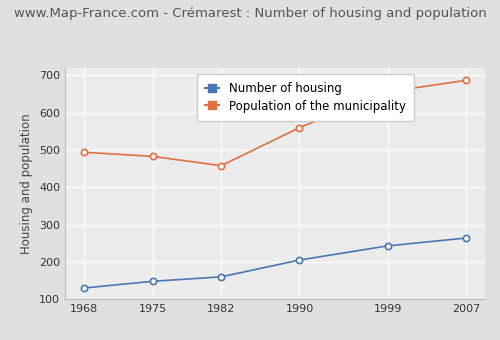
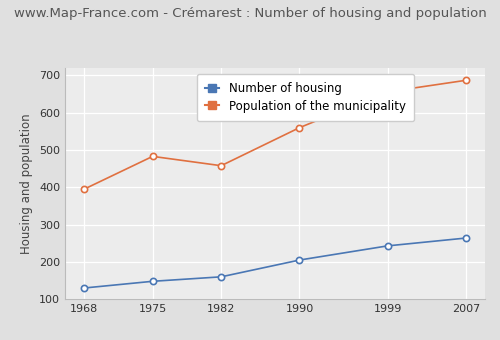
Population of the municipality/1968: 494 -> 395
